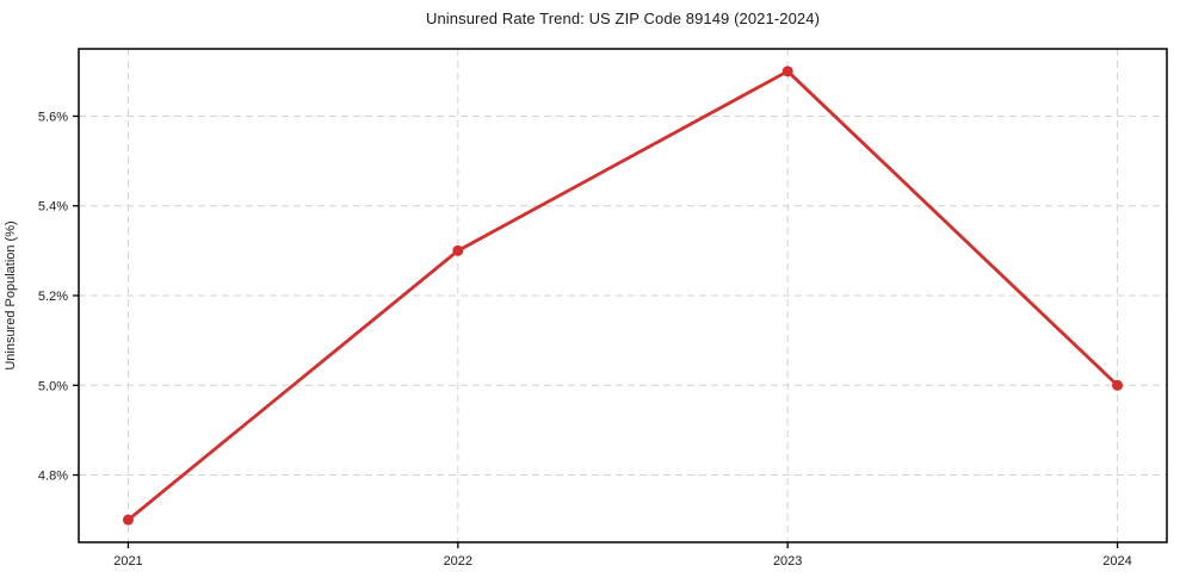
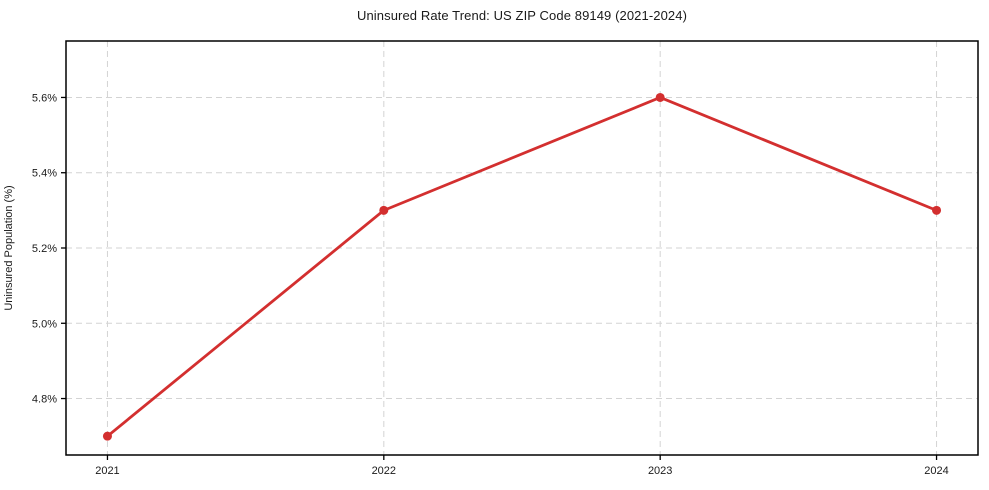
2023: 5.7% -> 5.6%
2024: 5.0% -> 5.3%
